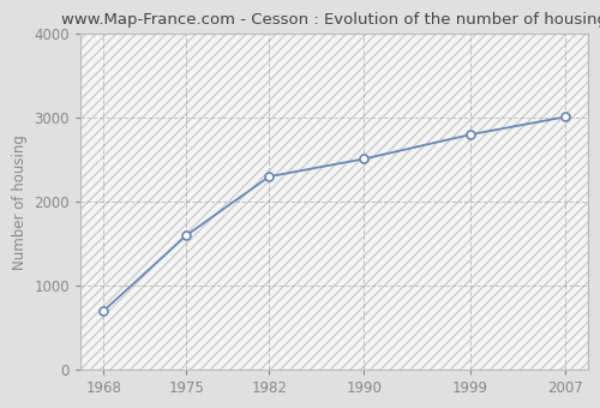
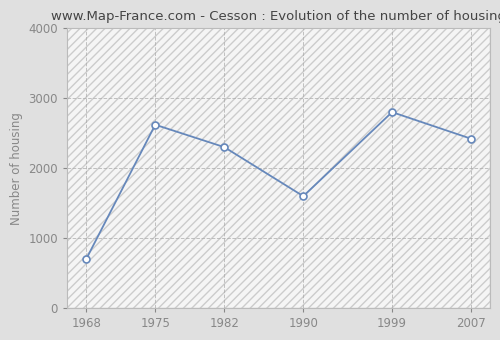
1975: 1600 -> 2620
1990: 2510 -> 1600
2007: 3010 -> 2420
